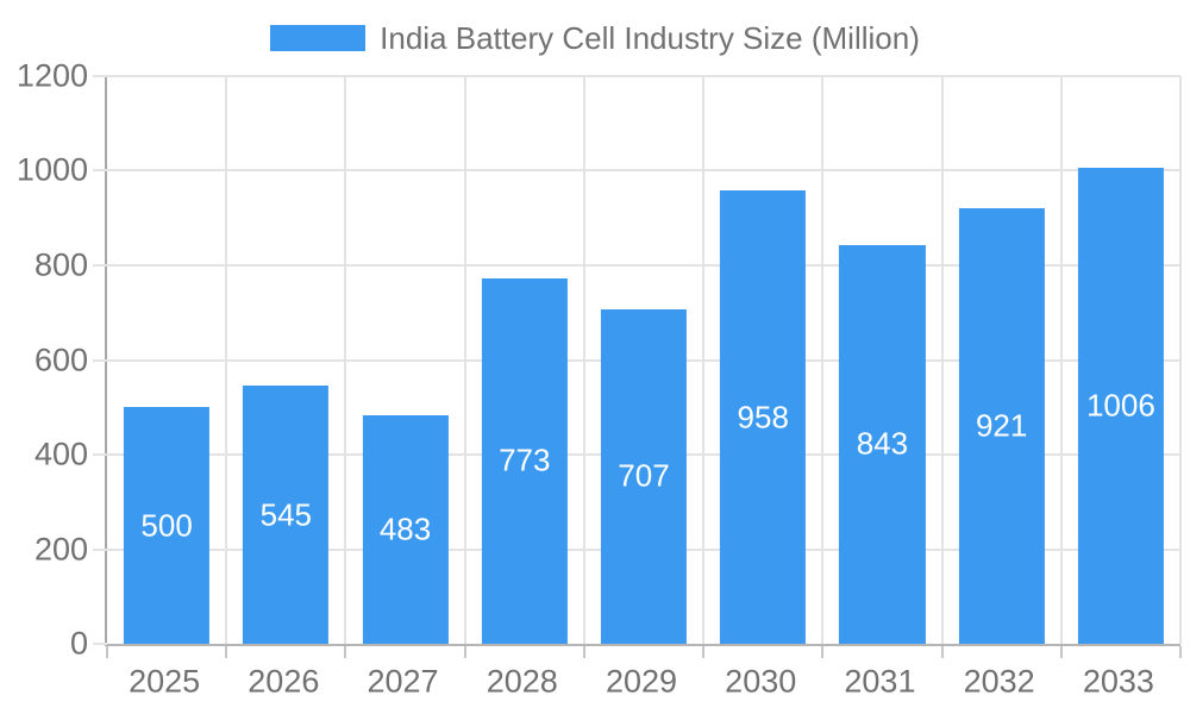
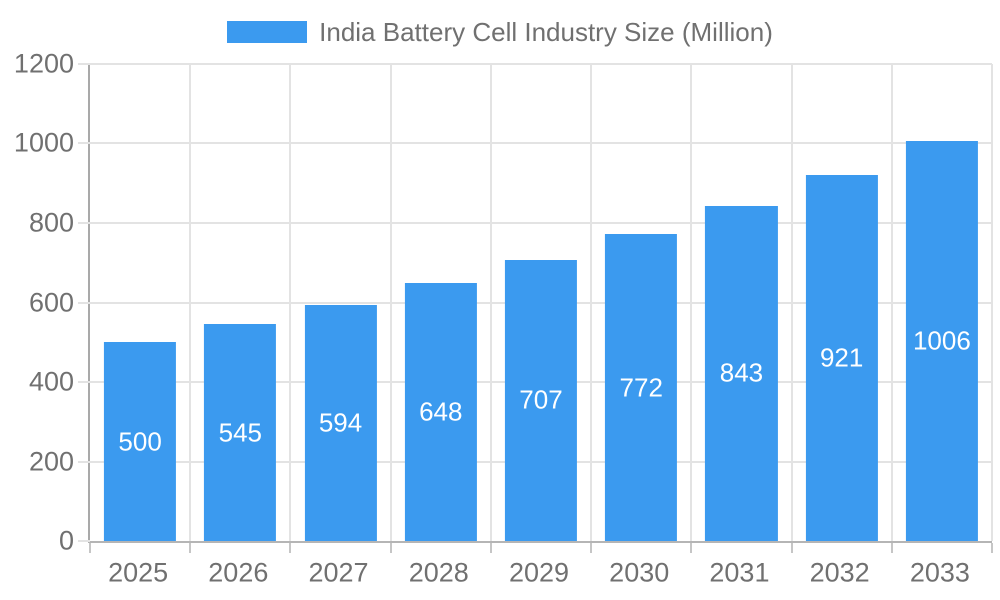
2027: 483 -> 594
2028: 773 -> 648
2030: 958 -> 772
